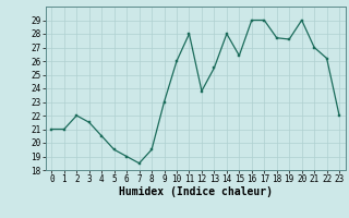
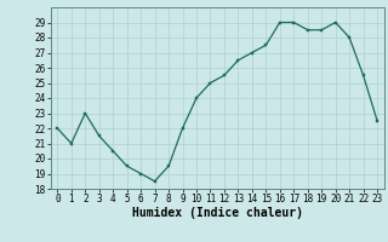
0: 21.0 -> 22.0
2: 22.0 -> 23.0
9: 23.0 -> 22.0
10: 26.0 -> 24.0
11: 28.0 -> 25.0
12: 23.8 -> 25.5
13: 25.5 -> 26.5
14: 28.0 -> 27.0
15: 26.4 -> 27.5
18: 27.7 -> 28.5
19: 27.6 -> 28.5
21: 27.0 -> 28.0
22: 26.2 -> 25.5
23: 22.0 -> 22.5
